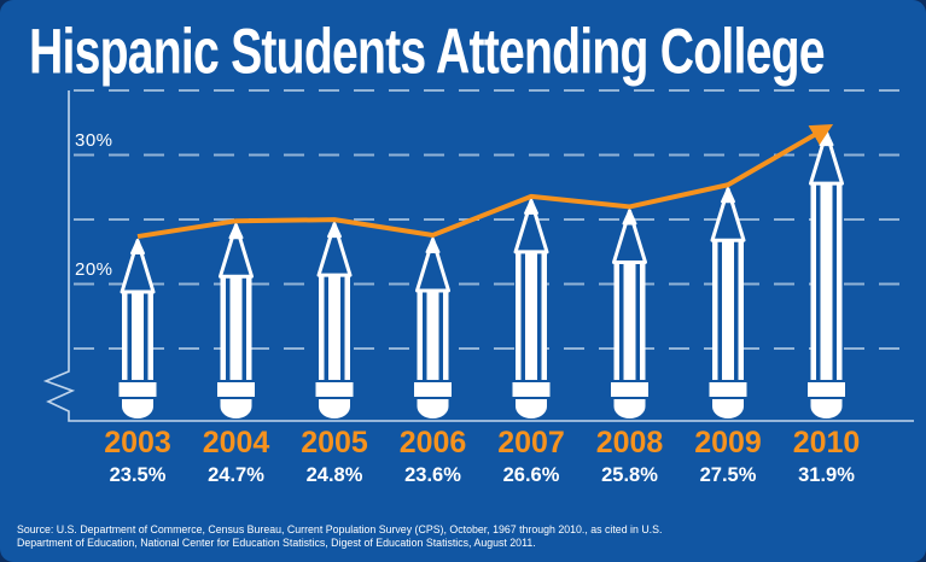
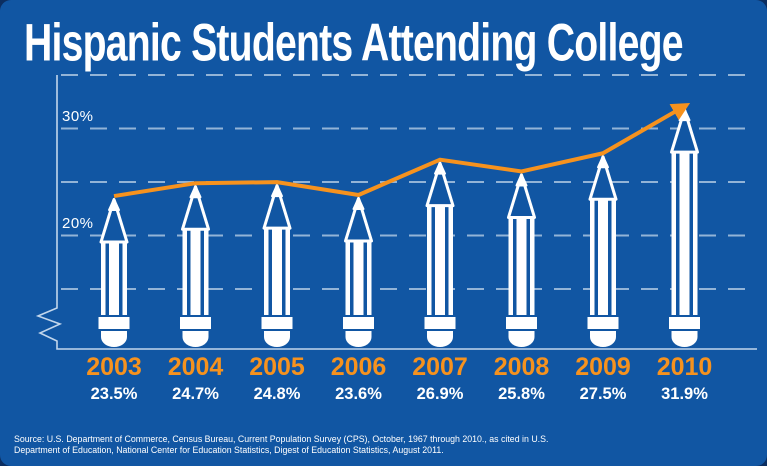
2007: 26.6% -> 26.9%
